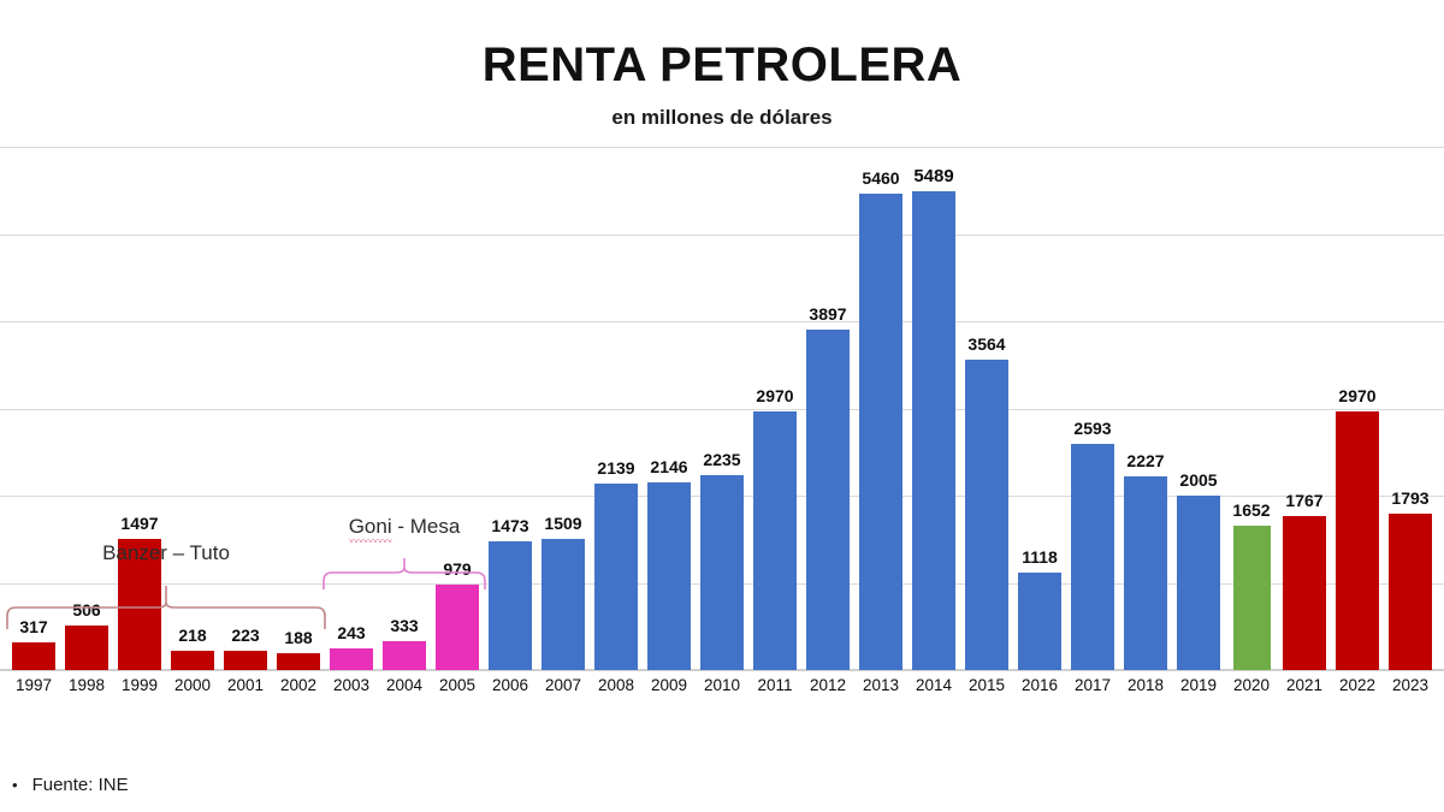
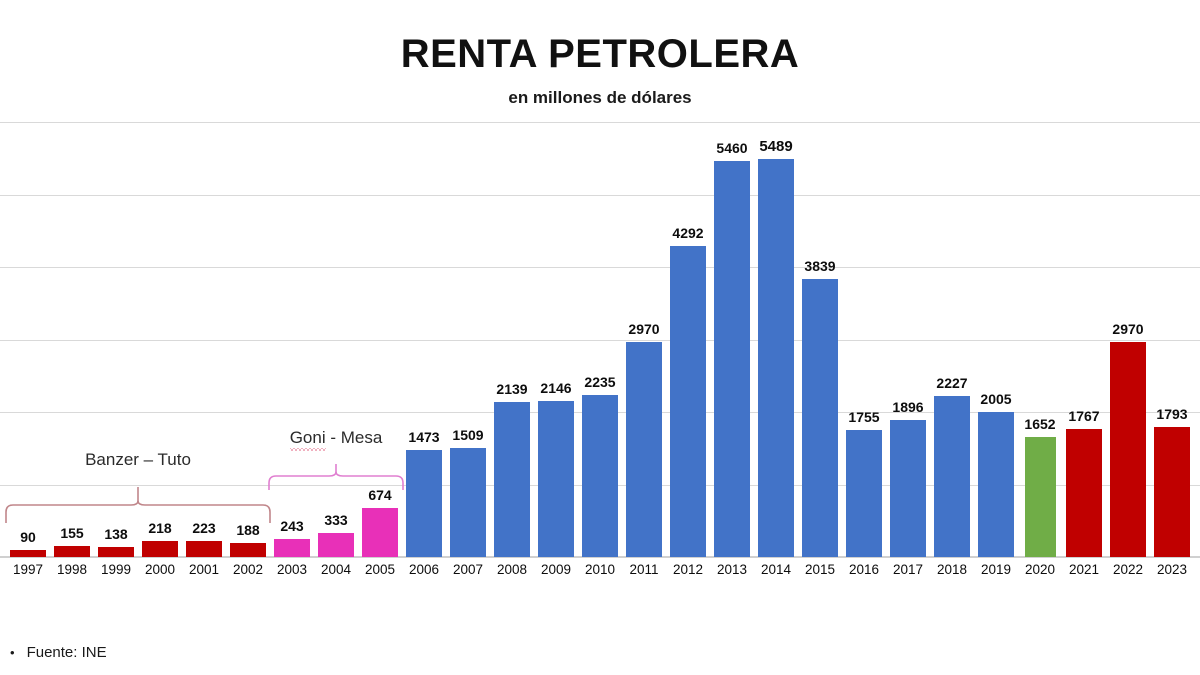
1997: 317 -> 90
1998: 506 -> 155
1999: 1497 -> 138
2005: 979 -> 674
2012: 3897 -> 4292
2015: 3564 -> 3839
2016: 1118 -> 1755
2017: 2593 -> 1896
